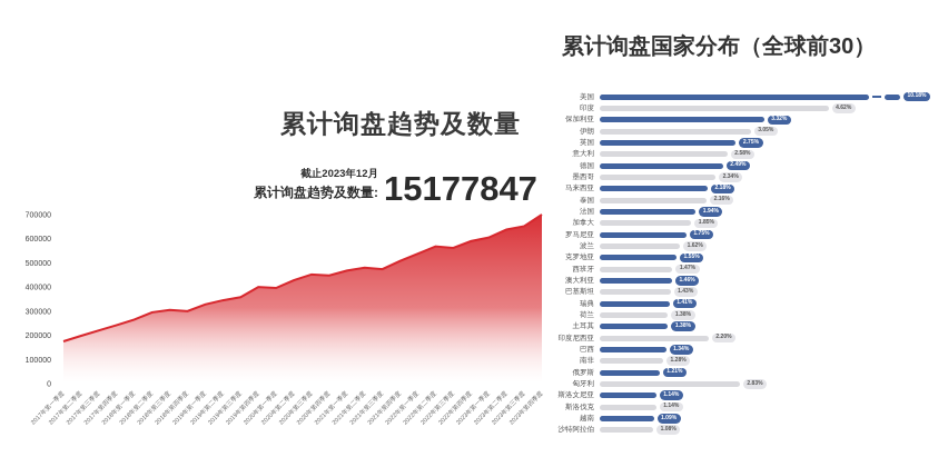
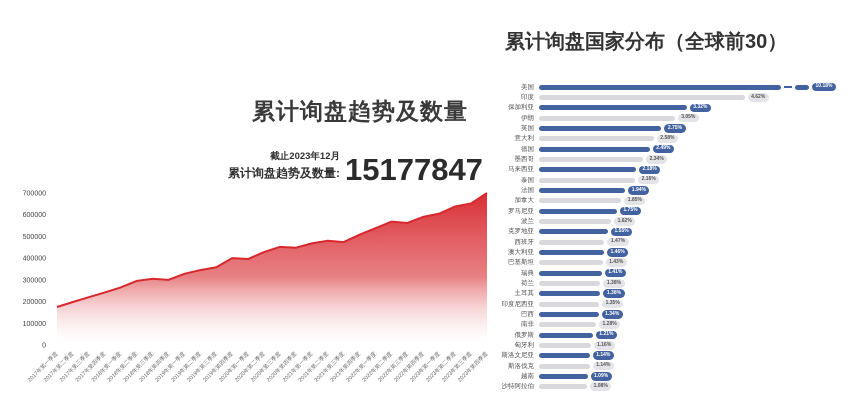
累计询盘国家分布（全球前30）/印度尼西亚: 2.20% -> 1.35%
累计询盘国家分布（全球前30）/匈牙利: 2.83% -> 1.16%
